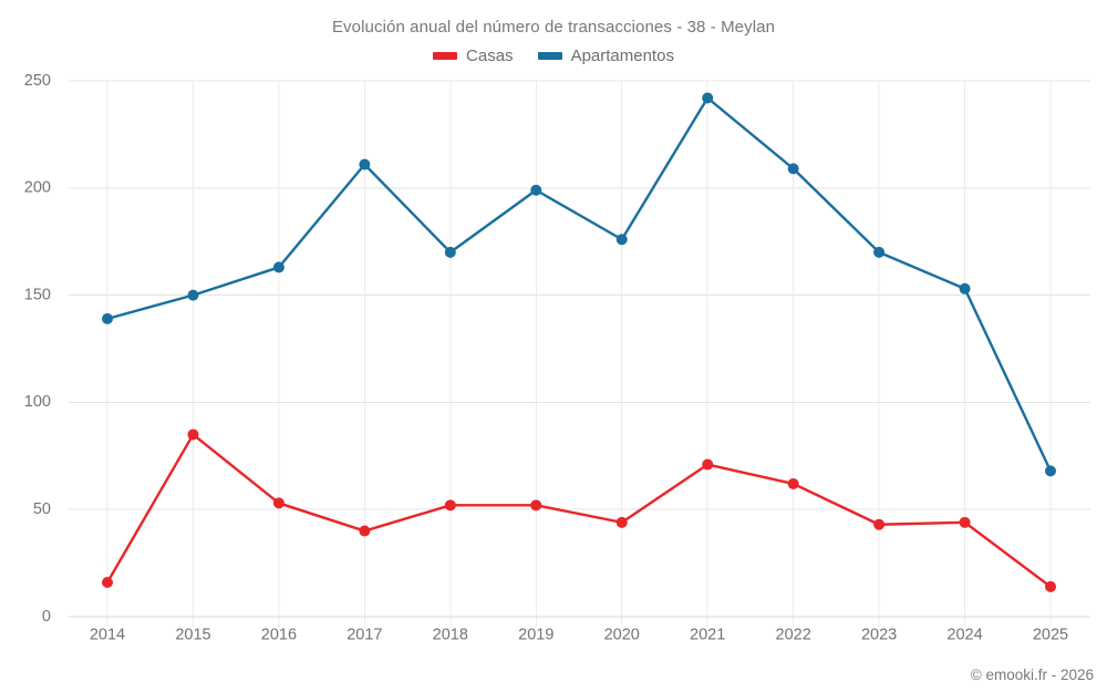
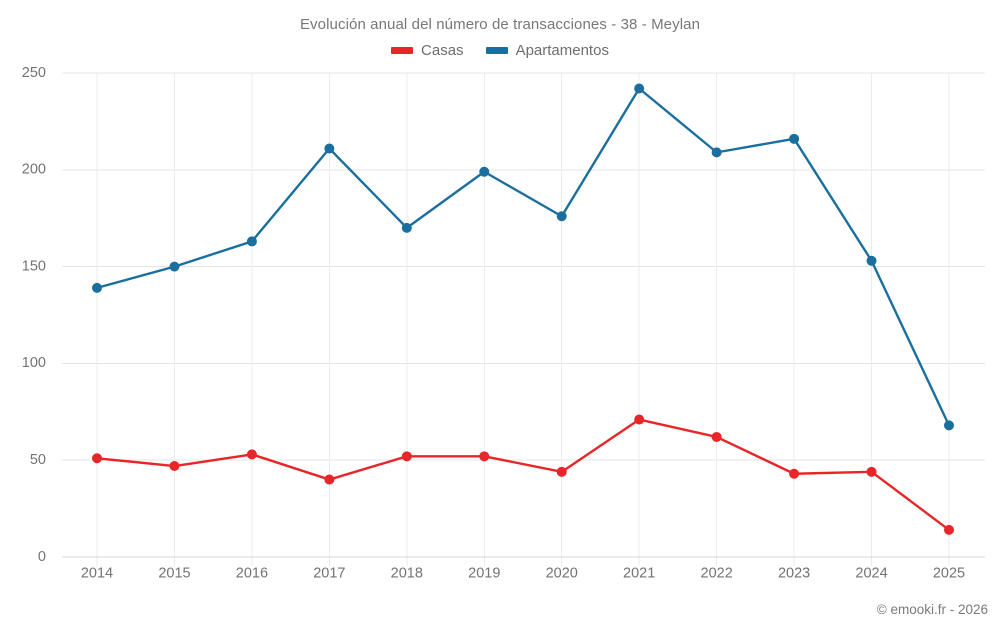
Casas/2014: 16 -> 51
Casas/2015: 85 -> 47
Apartamentos/2023: 170 -> 216
